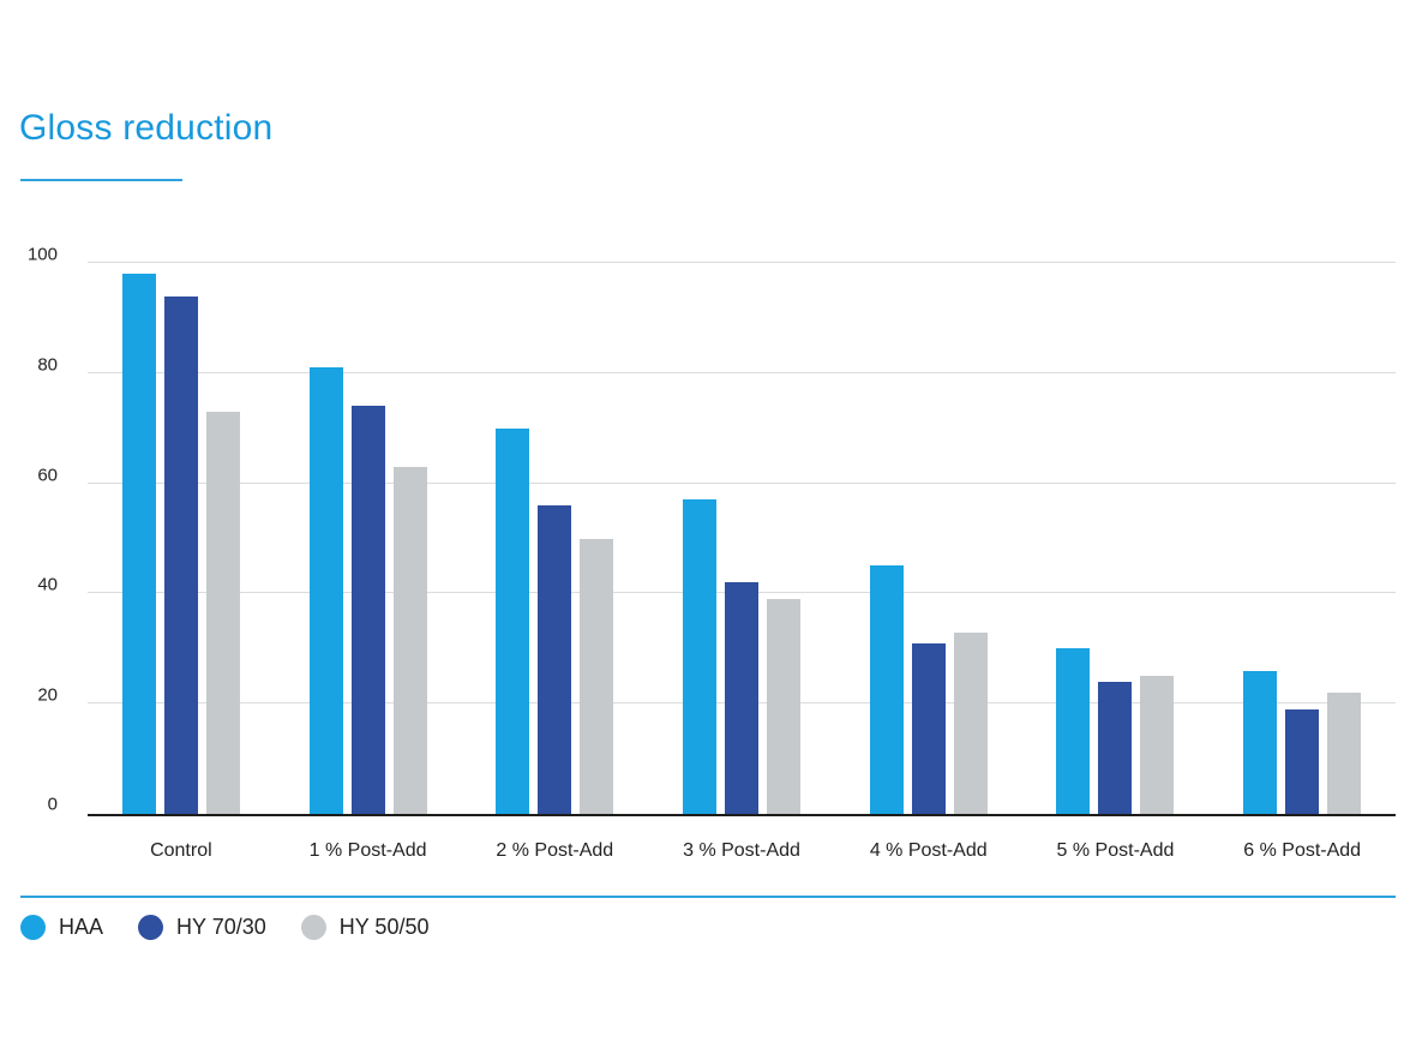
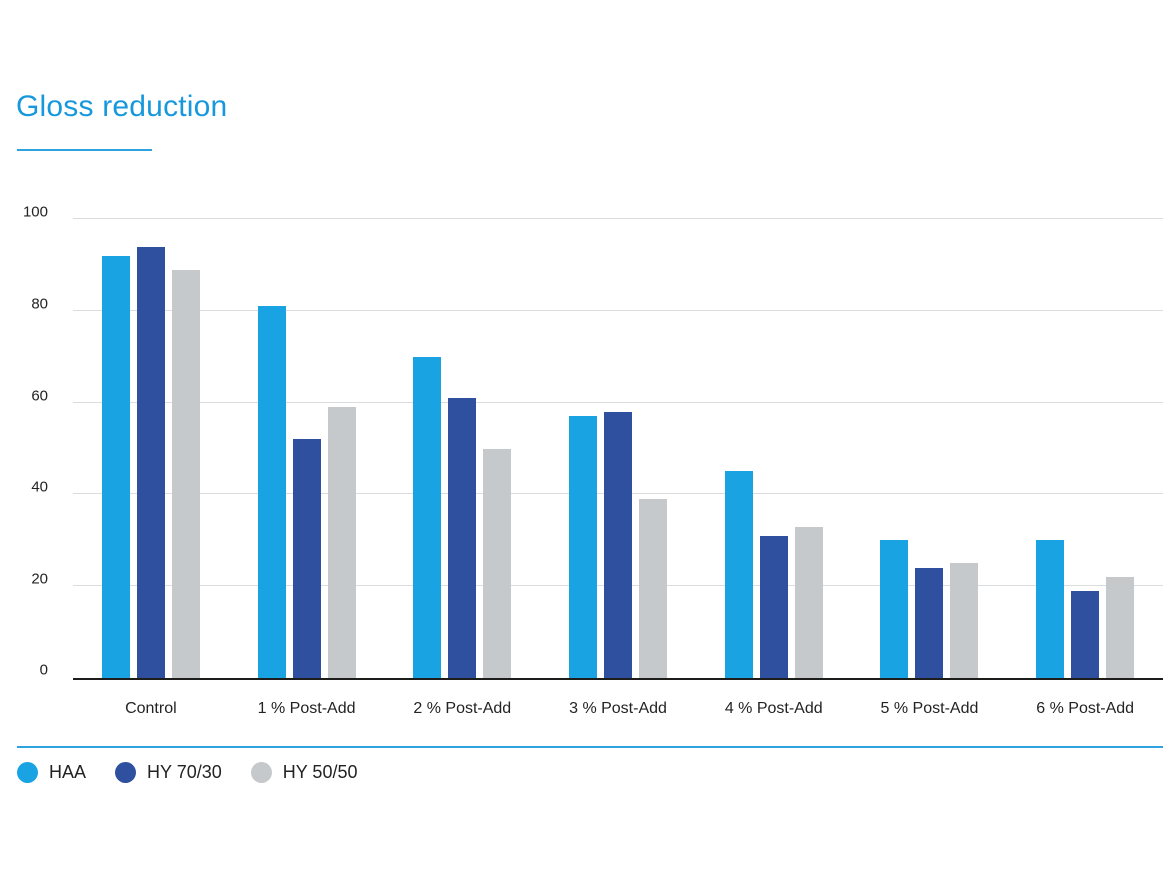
HAA/Control: 98 -> 92
HY 50/50/Control: 73 -> 89
HY 70/30/1 % Post-Add: 74 -> 52
HY 50/50/1 % Post-Add: 63 -> 59
HY 70/30/2 % Post-Add: 56 -> 61
HY 70/30/3 % Post-Add: 42 -> 58
HAA/6 % Post-Add: 26 -> 30
